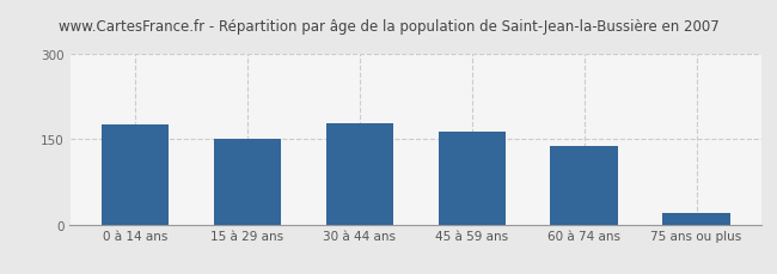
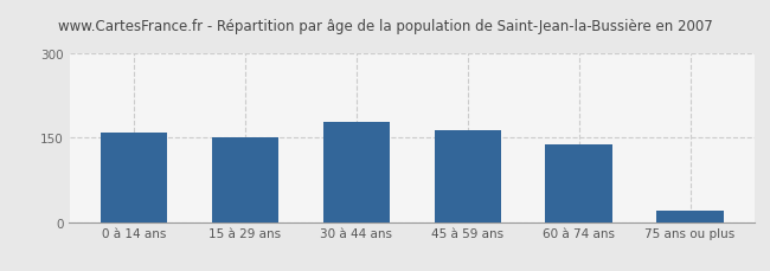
0 à 14 ans: 176 -> 160
